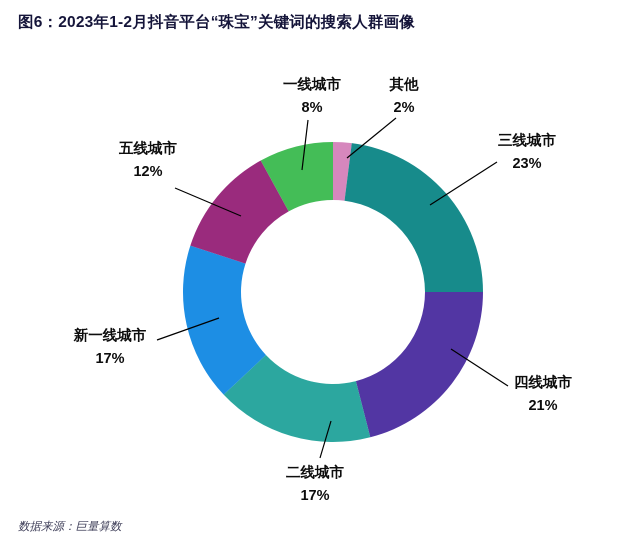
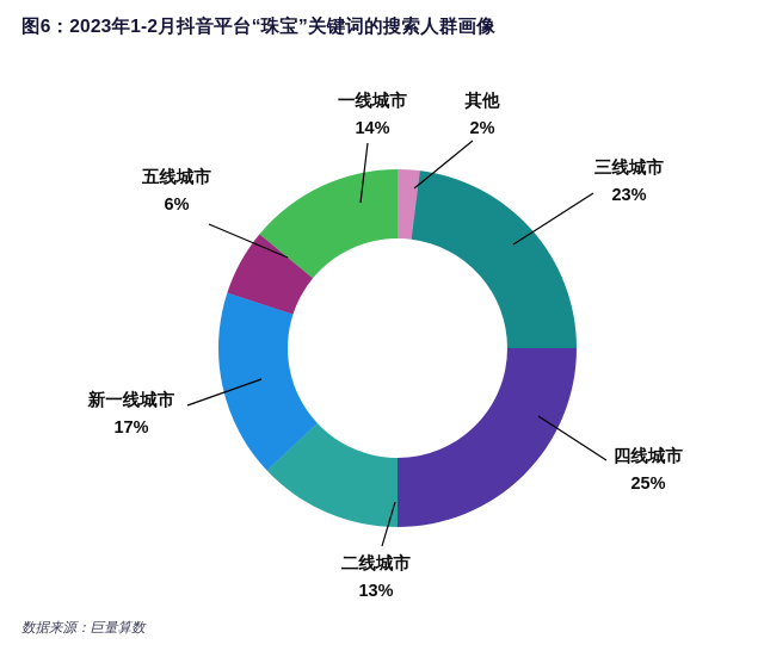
四线城市: 21% -> 25%
二线城市: 17% -> 13%
五线城市: 12% -> 6%
一线城市: 8% -> 14%
